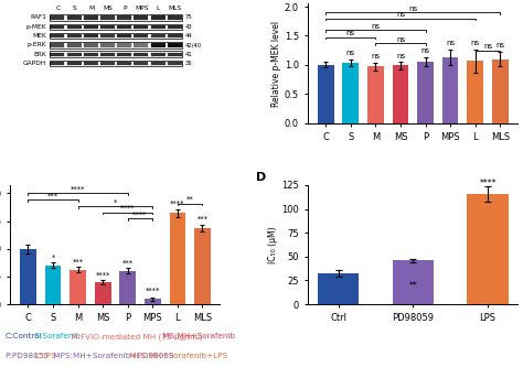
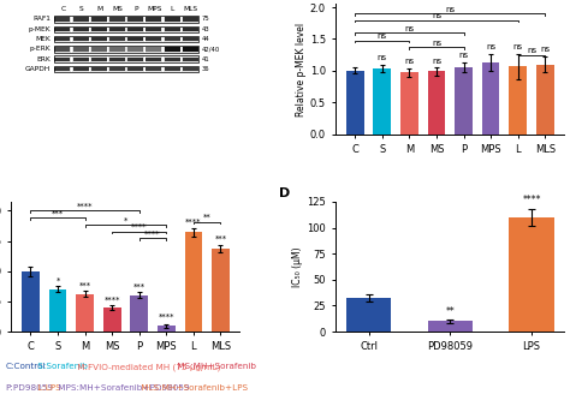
PD98059: 46 -> 10
LPS: 116 -> 110
